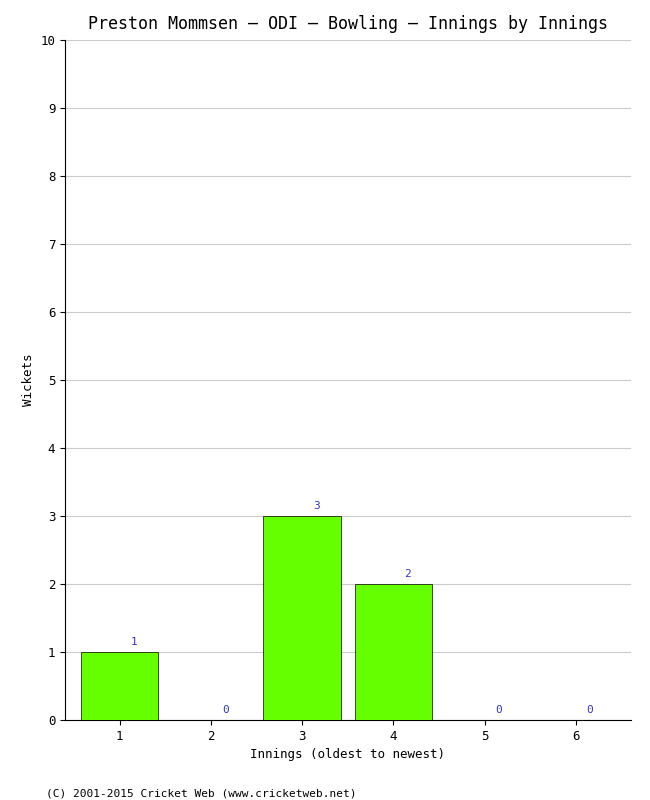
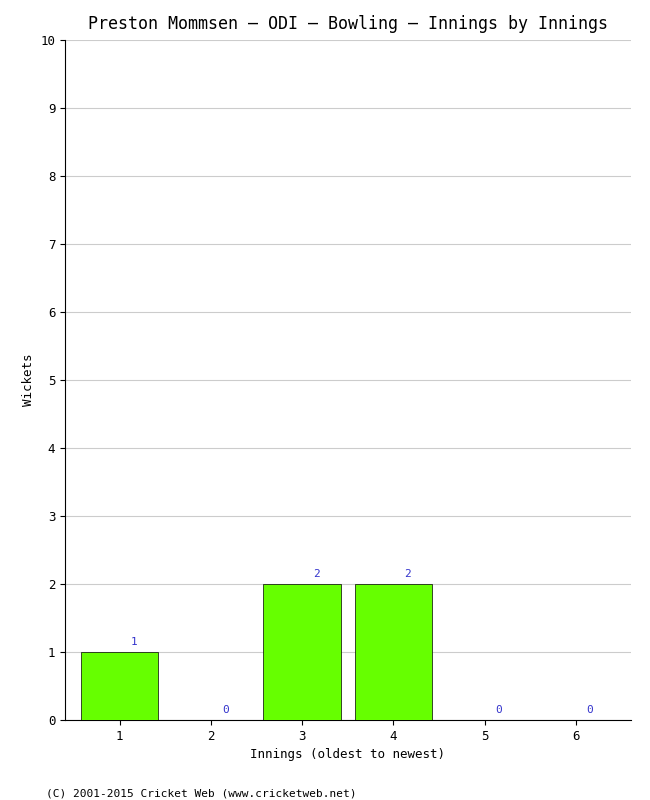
3: 3 -> 2
